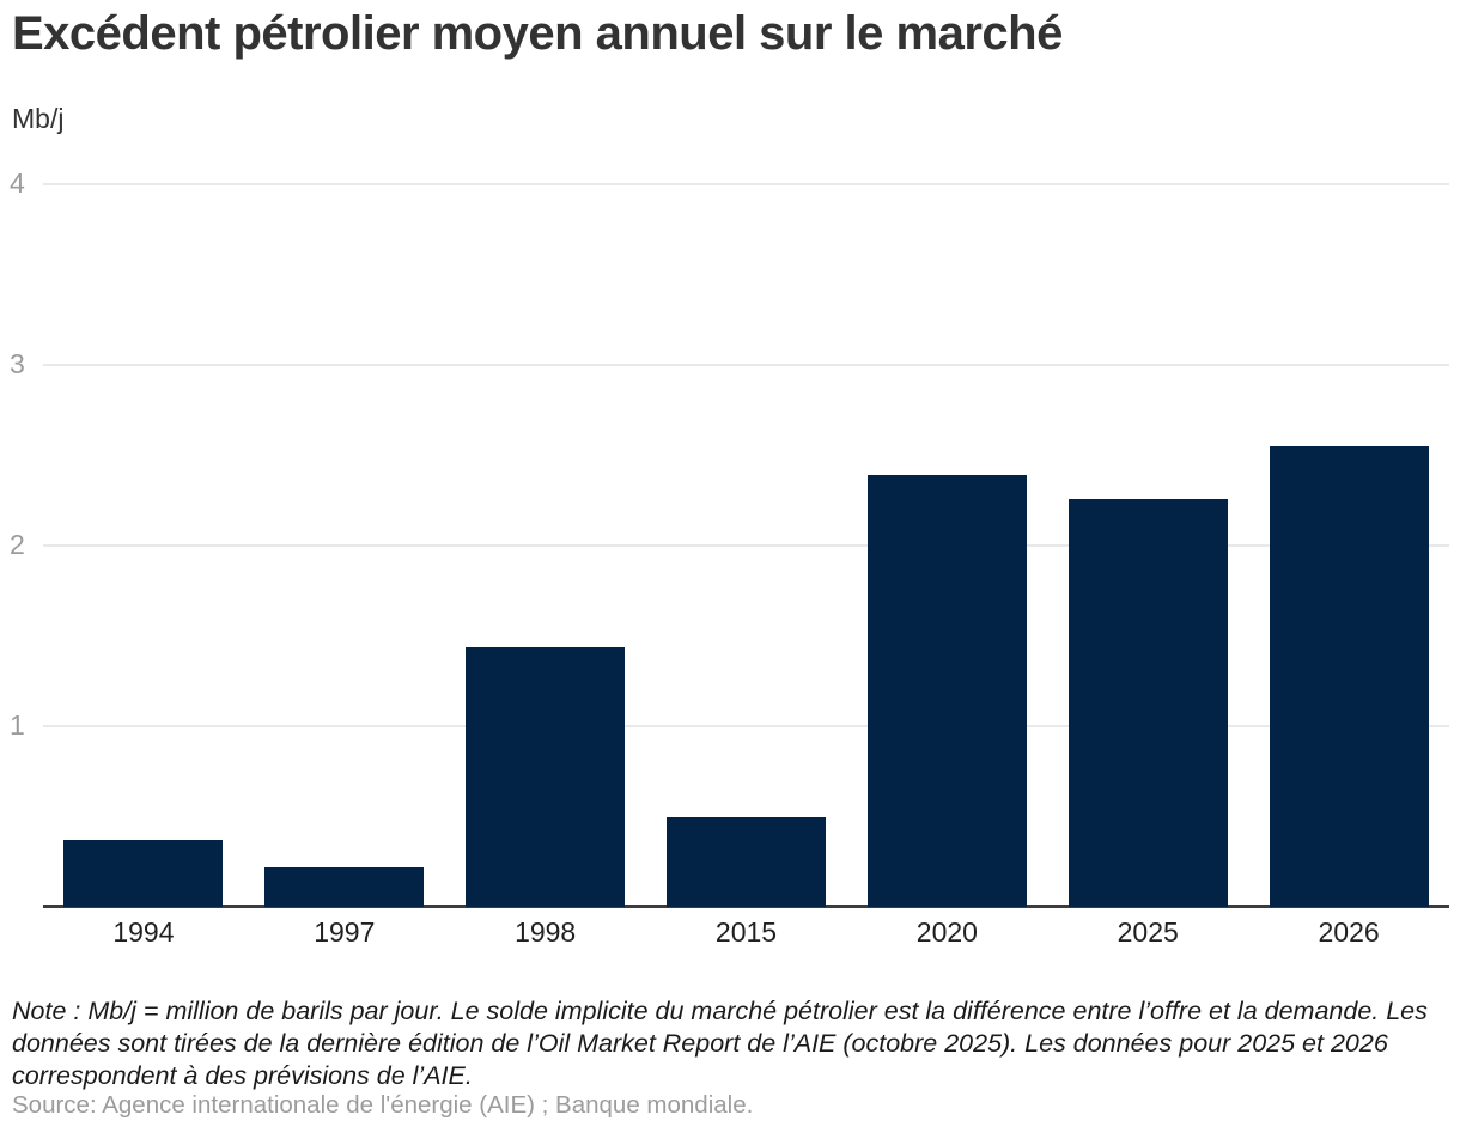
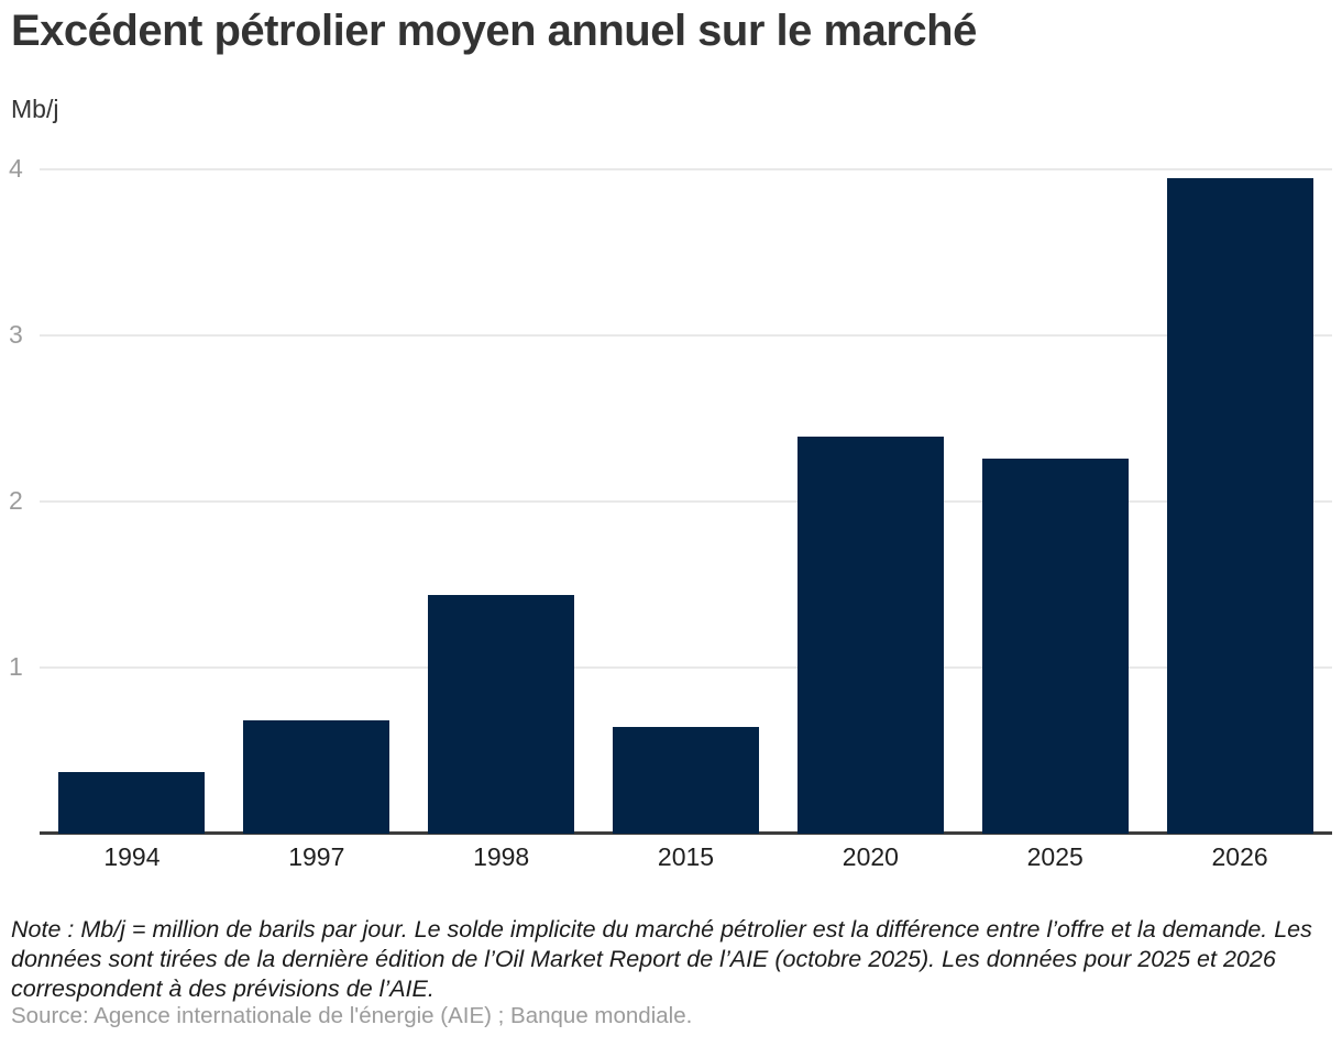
1997: 0.22 -> 0.68
2015: 0.50 -> 0.64
2026: 2.55 -> 3.95
